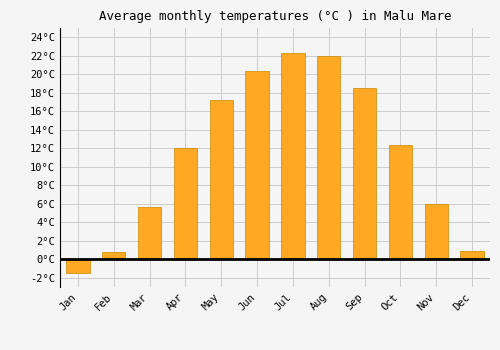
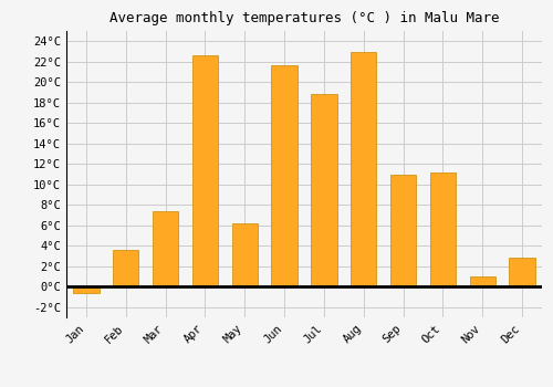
Jan: -1.5°C -> -0.6°C
Feb: 0.8°C -> 3.6°C
Mar: 5.7°C -> 7.4°C
Apr: 12.0°C -> 22.6°C
May: 17.2°C -> 6.2°C
Jun: 20.4°C -> 21.6°C
Jul: 22.3°C -> 18.8°C
Aug: 22.0°C -> 23.0°C
Sep: 18.5°C -> 11.0°C
Oct: 12.3°C -> 11.2°C
Nov: 6.0°C -> 1.0°C
Dec: 0.9°C -> 2.8°C
